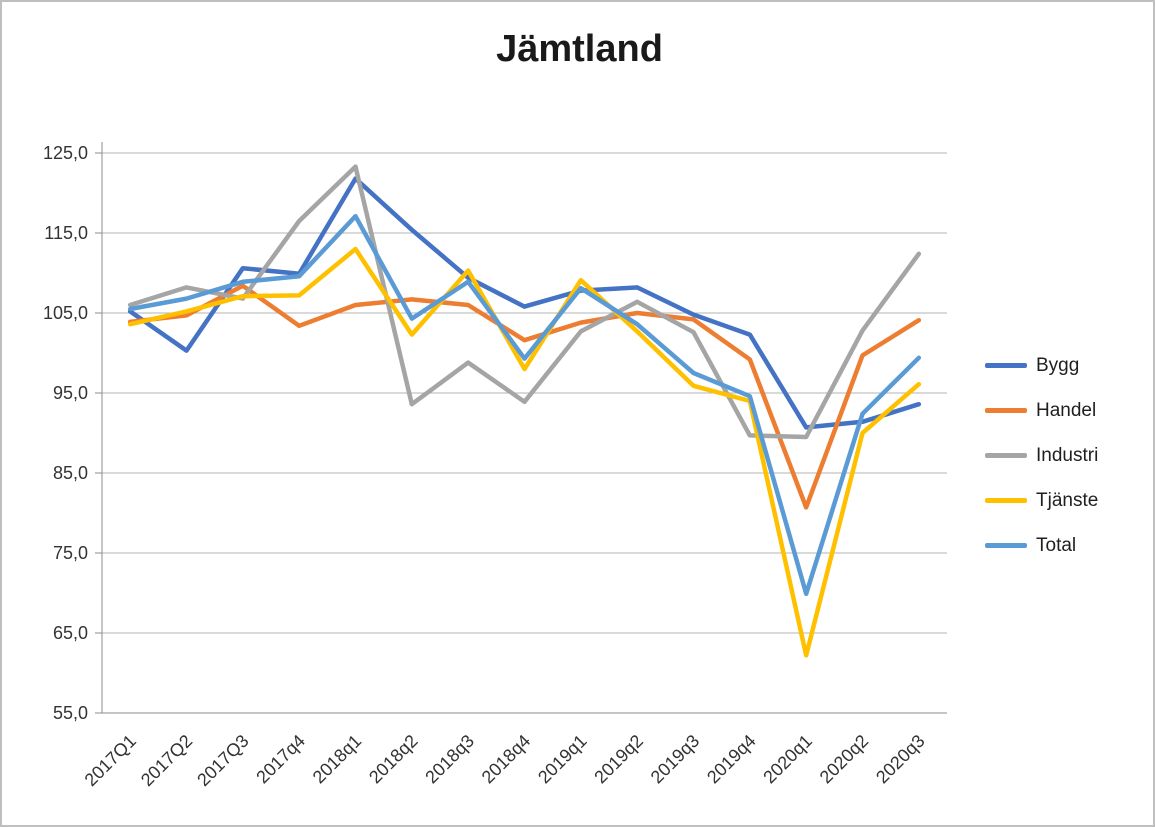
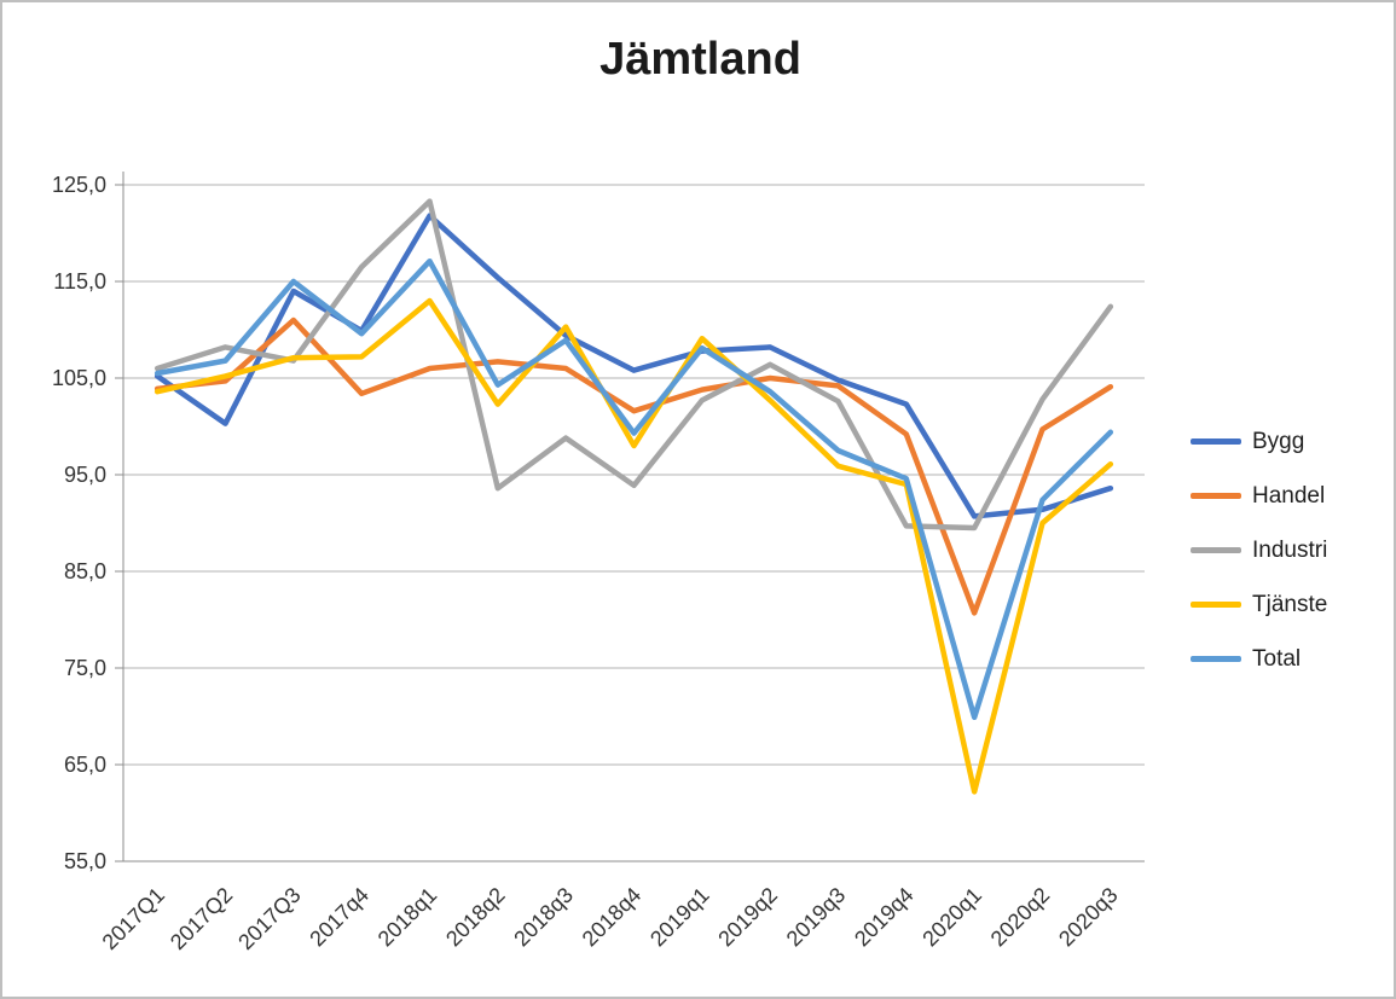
Bygg/2017Q3: 111 -> 114
Handel/2017Q3: 108 -> 111
Total/2017Q3: 109 -> 115
